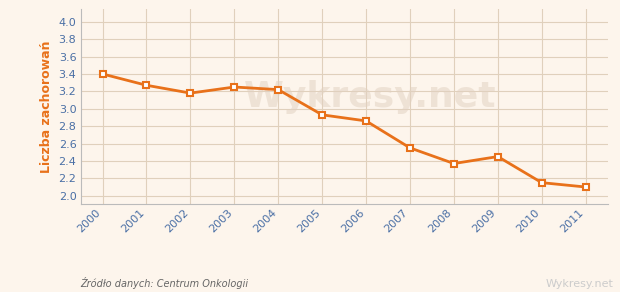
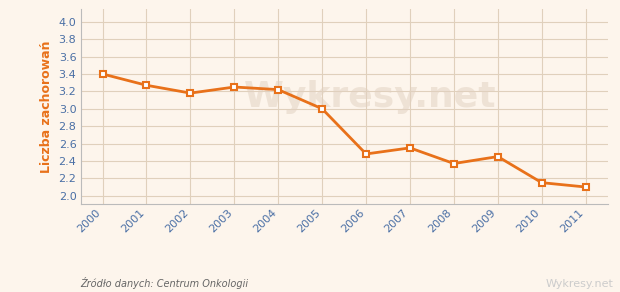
2005: 2.93 -> 3.00
2006: 2.86 -> 2.48
